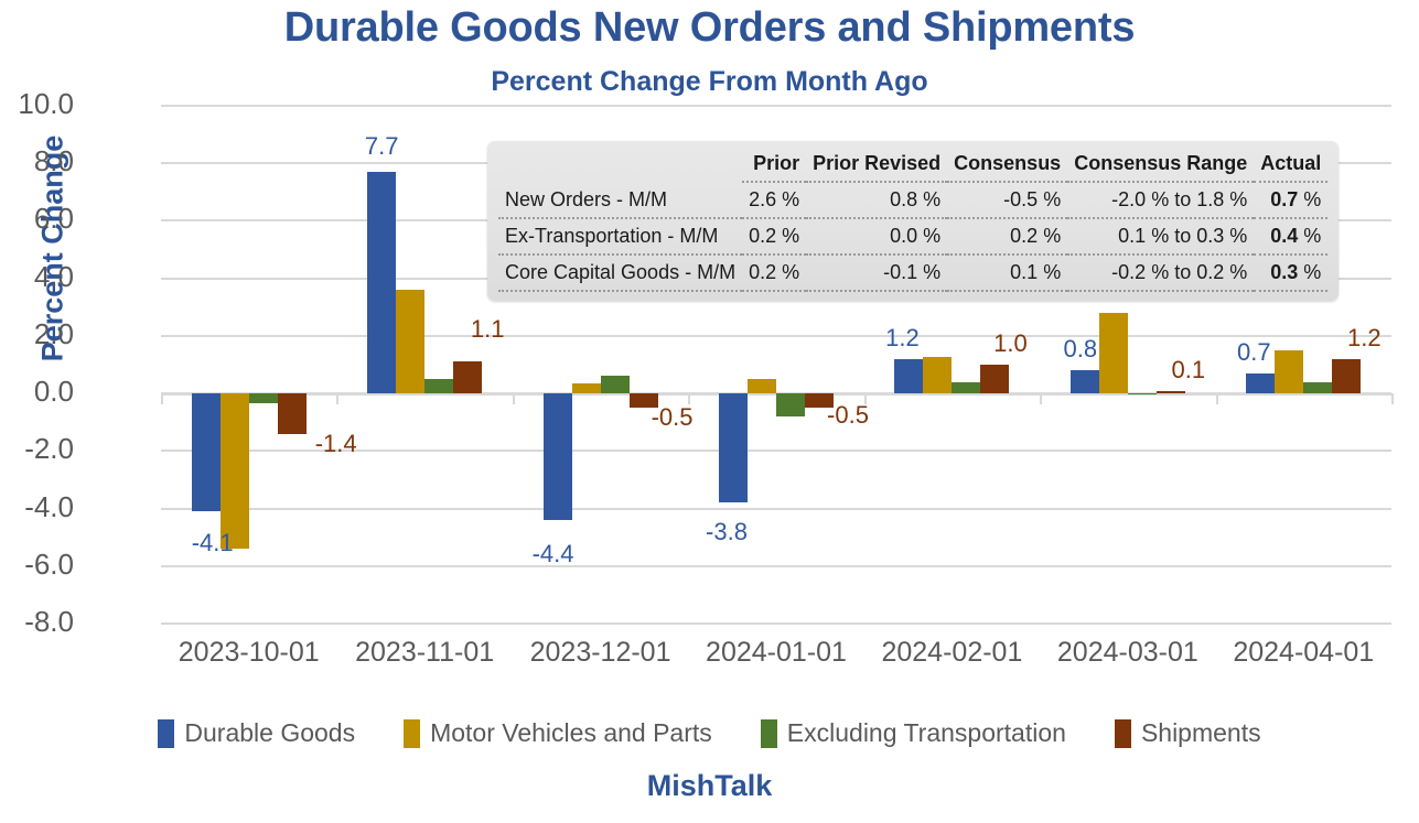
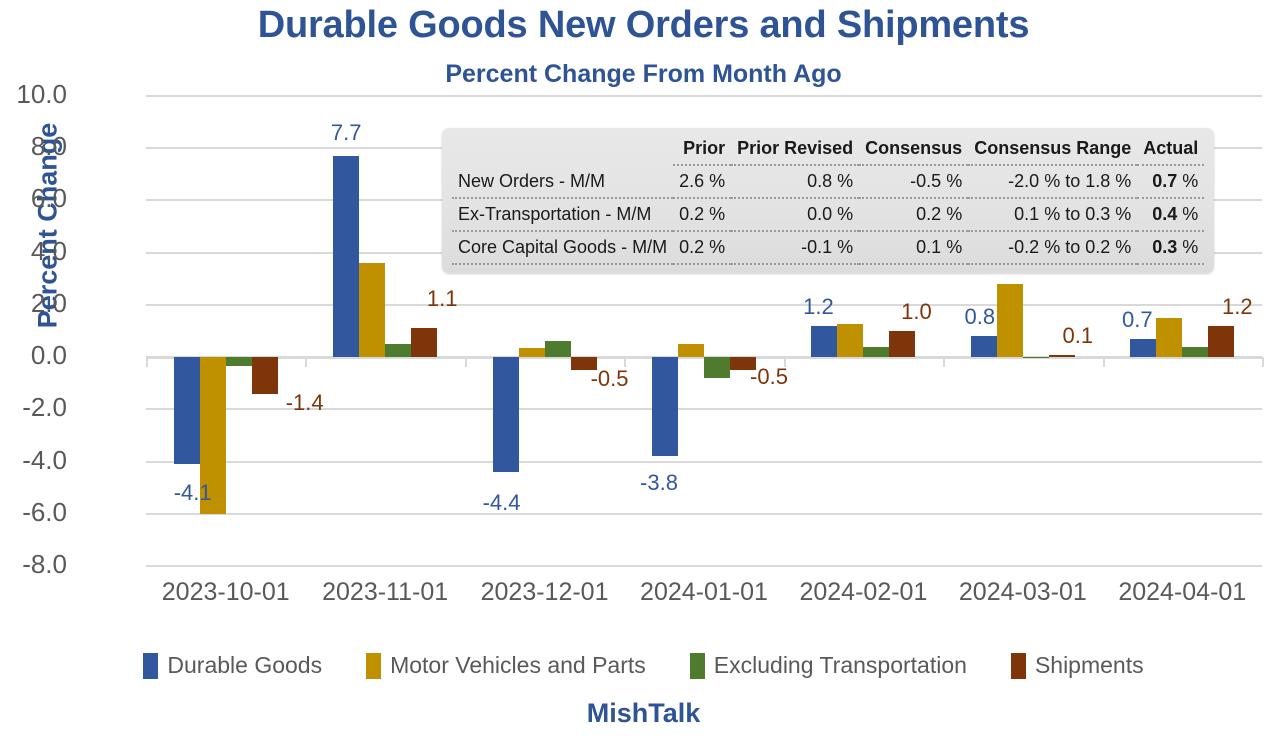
Motor Vehicles and Parts/2023-10-01: -5.4 -> -6.0
